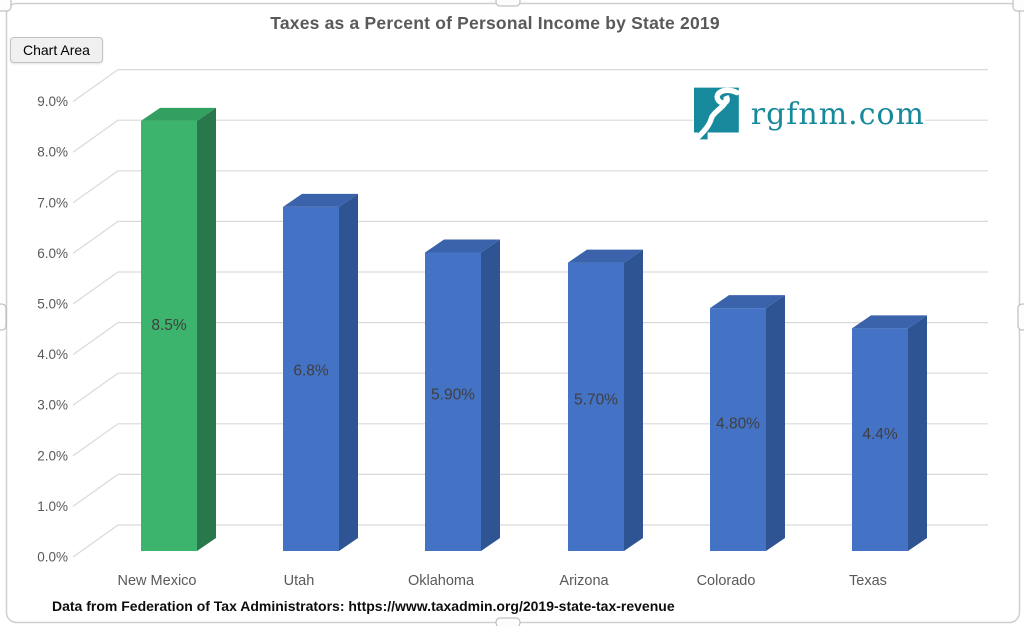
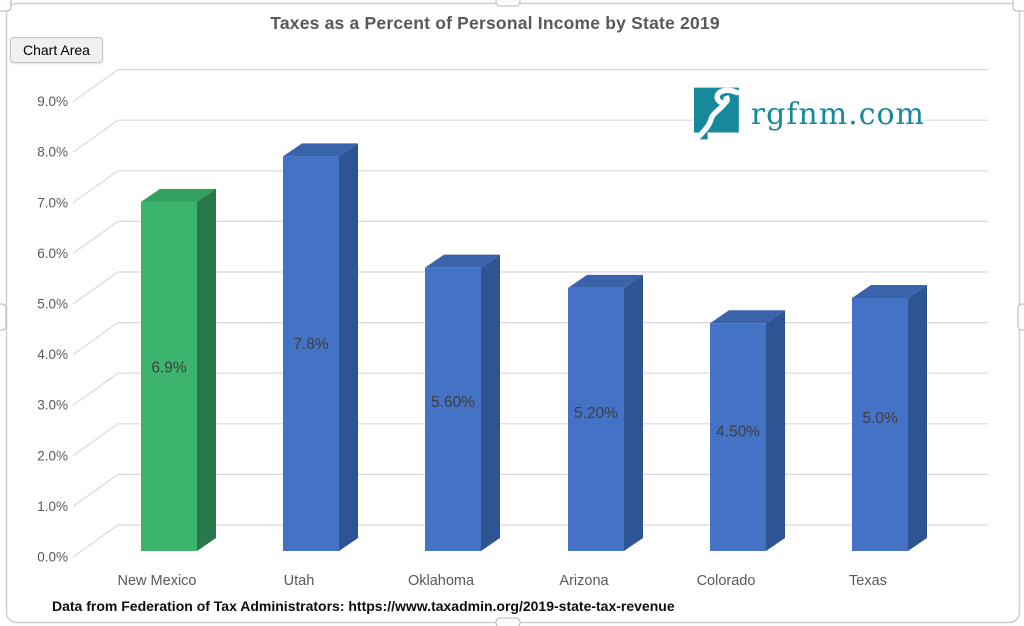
New Mexico: 8.5% -> 6.9%
Utah: 6.8% -> 7.8%
Oklahoma: 5.90% -> 5.60%
Arizona: 5.70% -> 5.20%
Colorado: 4.80% -> 4.50%
Texas: 4.4% -> 5.0%
